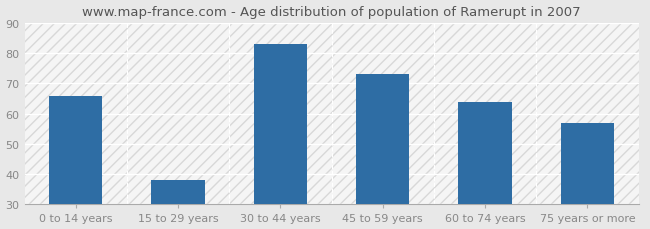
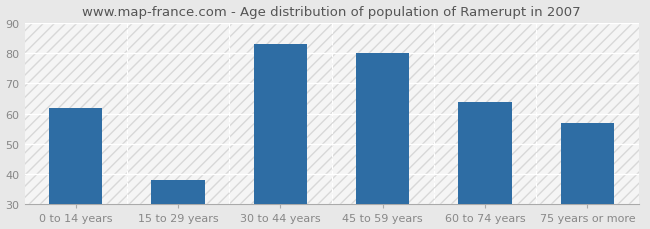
0 to 14 years: 66 -> 62
45 to 59 years: 73 -> 80
